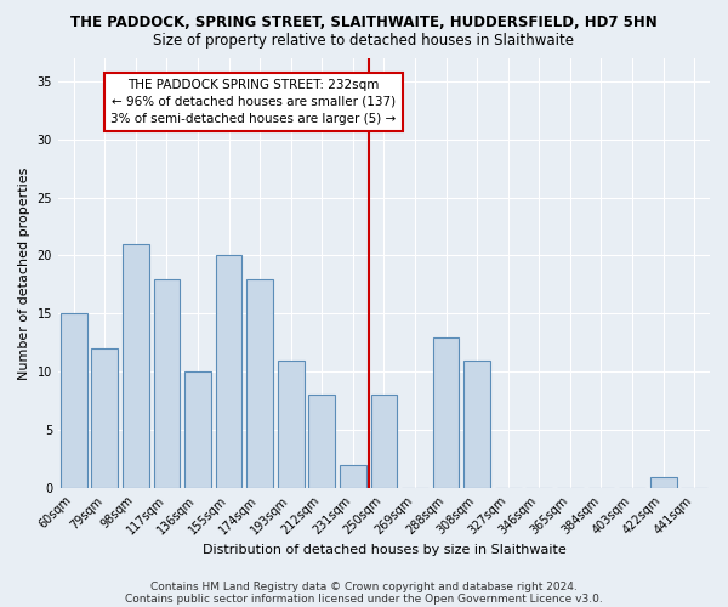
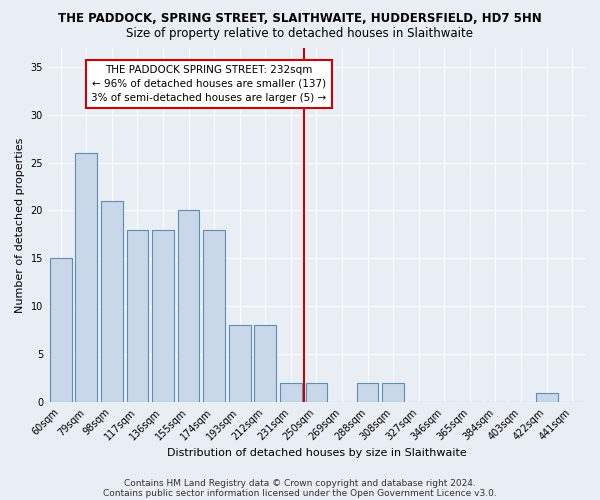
79sqm: 12 -> 26
136sqm: 10 -> 18
193sqm: 11 -> 8
250sqm: 8 -> 2
288sqm: 13 -> 2
308sqm: 11 -> 2
